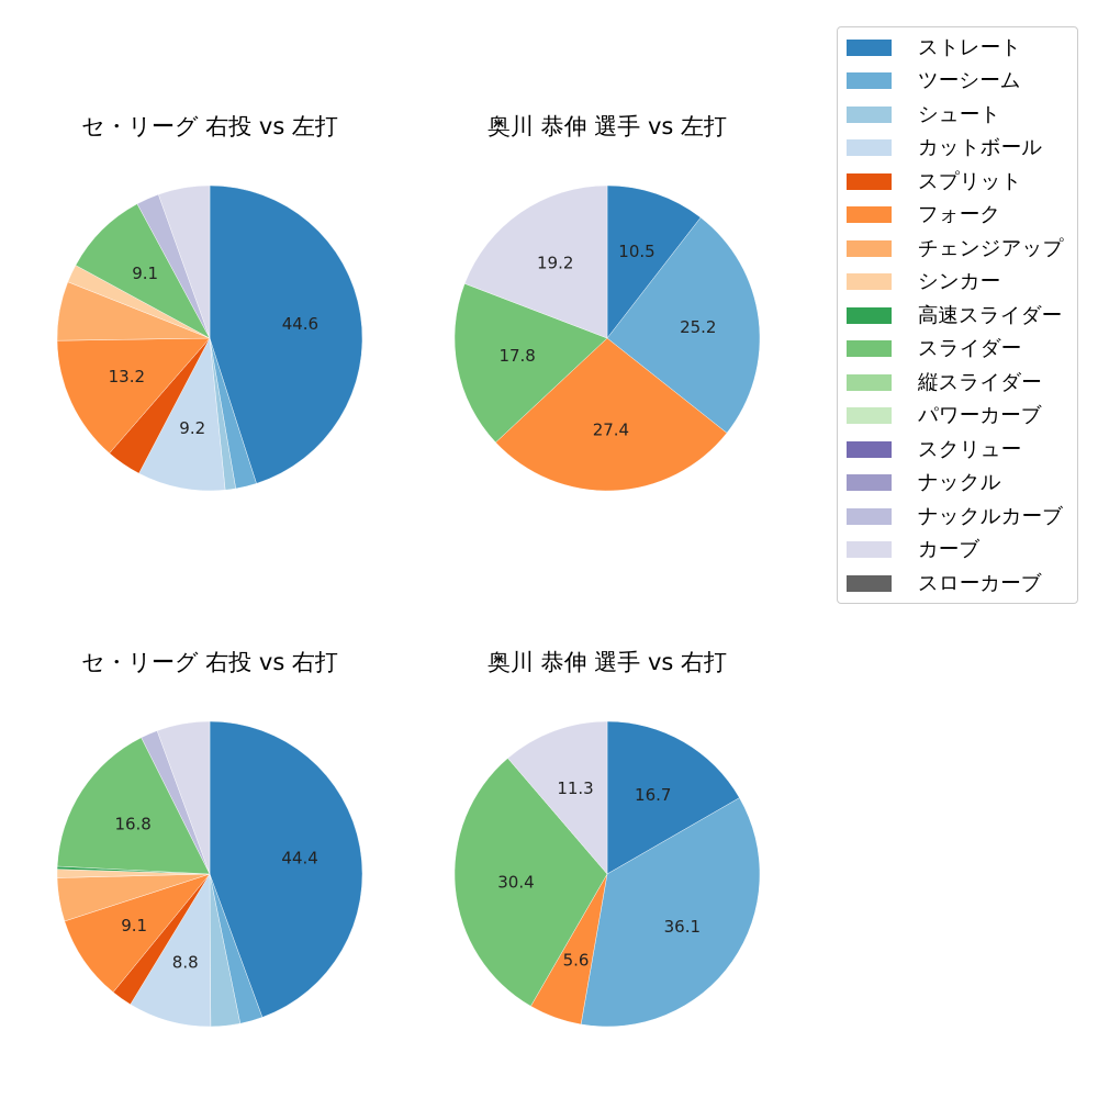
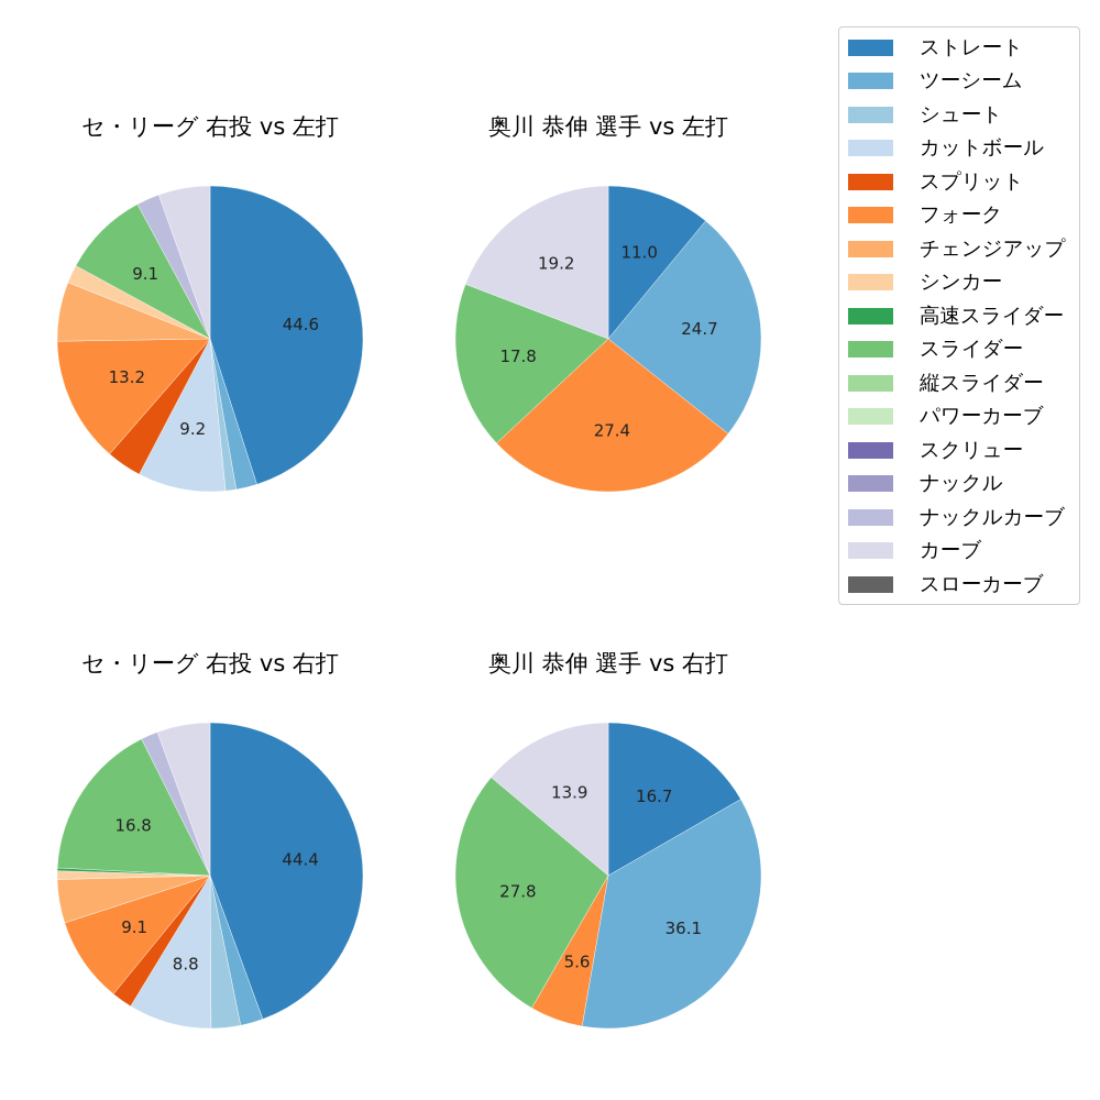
奥川 恭伸 選手 vs 左打/ストレート: 10.5 -> 11.0
奥川 恭伸 選手 vs 左打/ツーシーム: 25.2 -> 24.7
奥川 恭伸 選手 vs 右打/スライダー: 30.4 -> 27.8
奥川 恭伸 選手 vs 右打/カーブ: 11.3 -> 13.9
